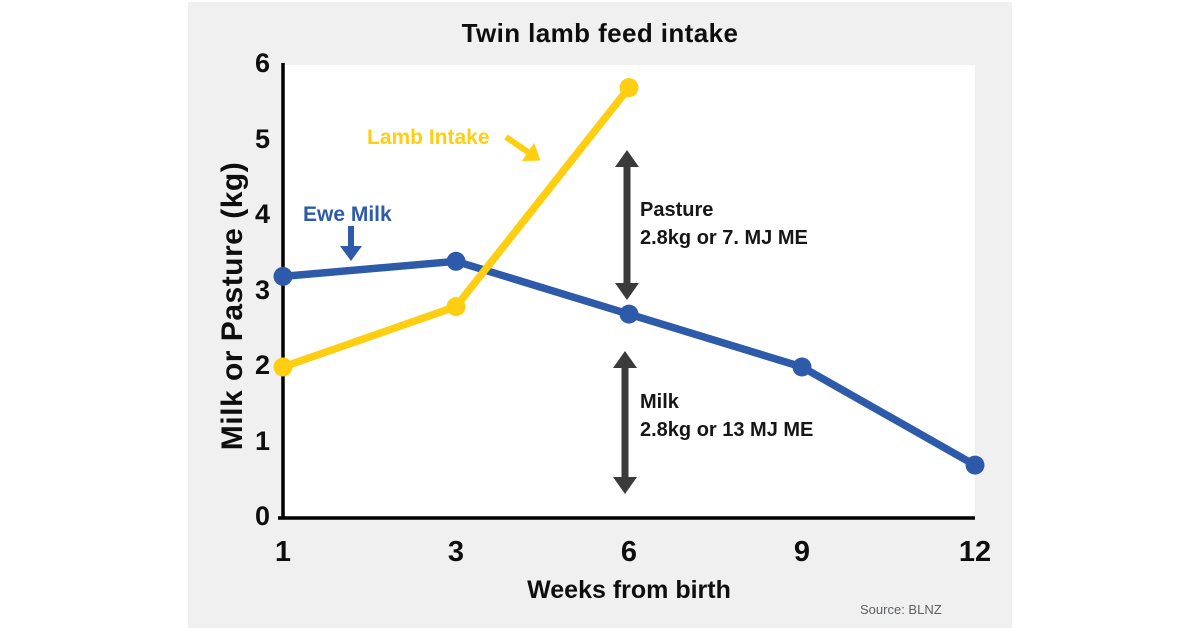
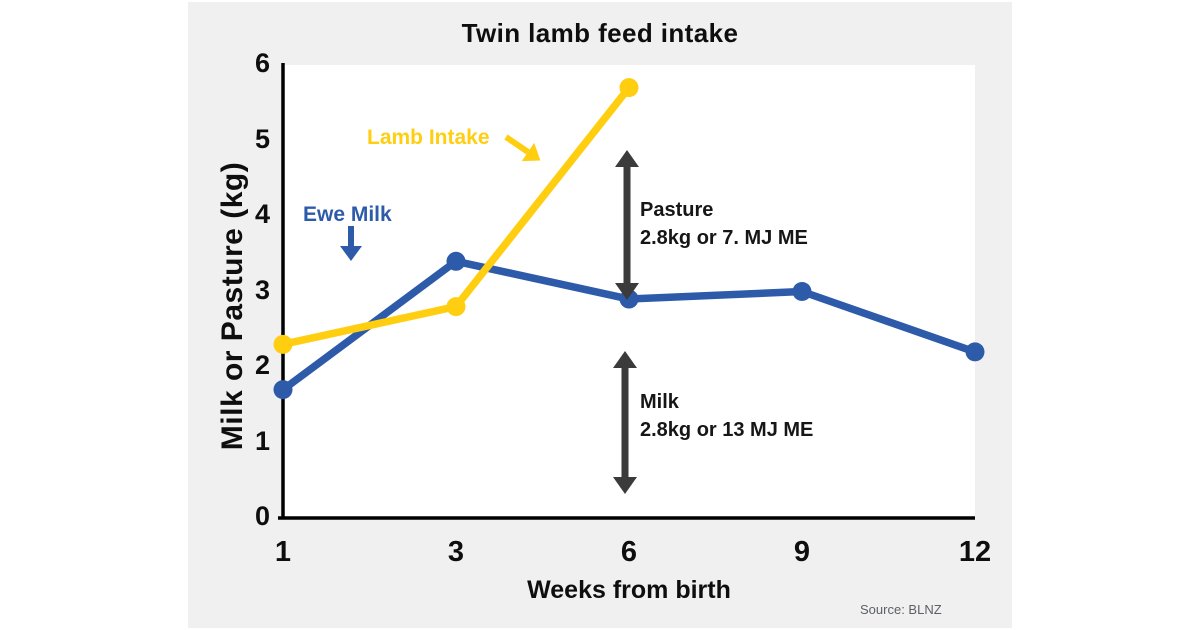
Ewe Milk/1: 3.2 -> 1.7
Lamb Intake/1: 2.0 -> 2.3
Ewe Milk/6: 2.7 -> 2.9
Ewe Milk/9: 2.0 -> 3.0
Ewe Milk/12: 0.7 -> 2.2
